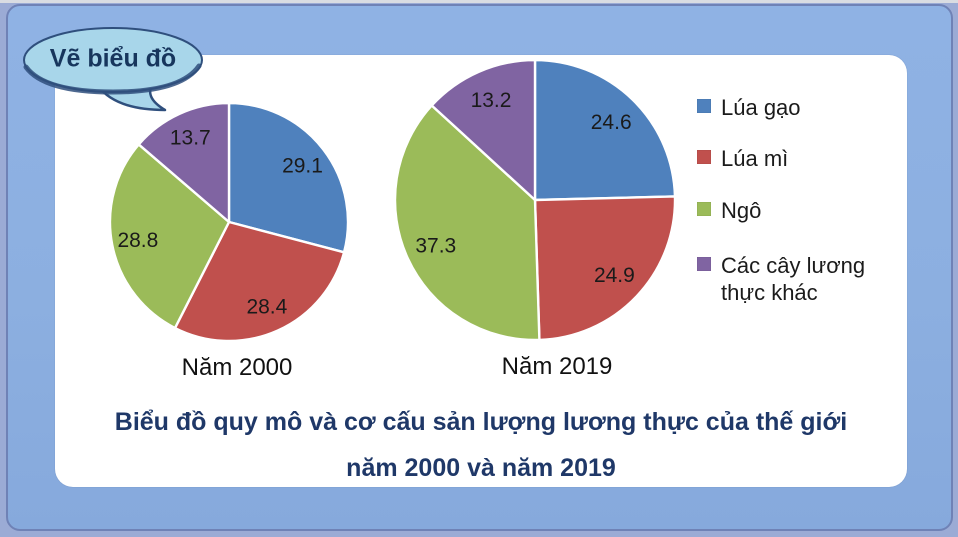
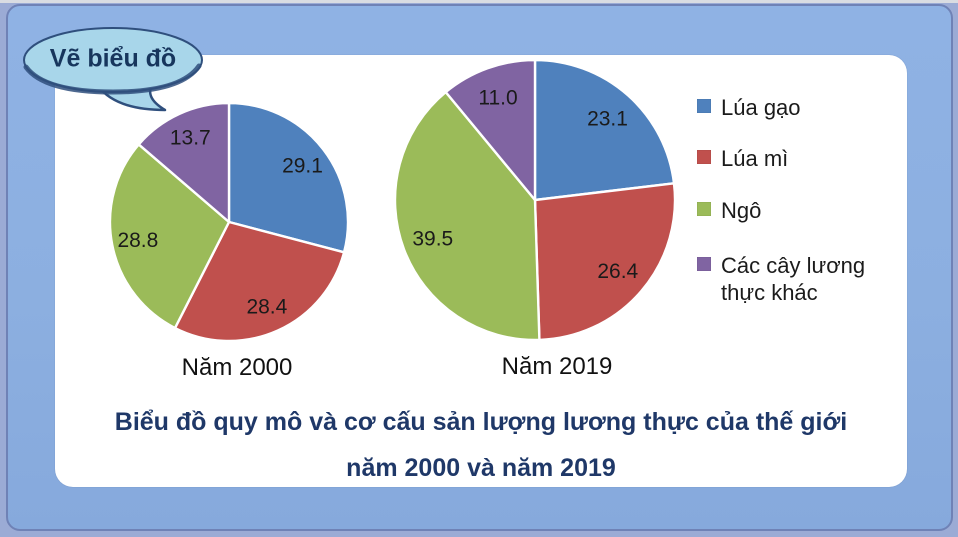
Năm 2019/Lúa gạo: 24.6 -> 23.1
Năm 2019/Lúa mì: 24.9 -> 26.4
Năm 2019/Ngô: 37.3 -> 39.5
Năm 2019/Các cây lương thực khác: 13.2 -> 11.0
